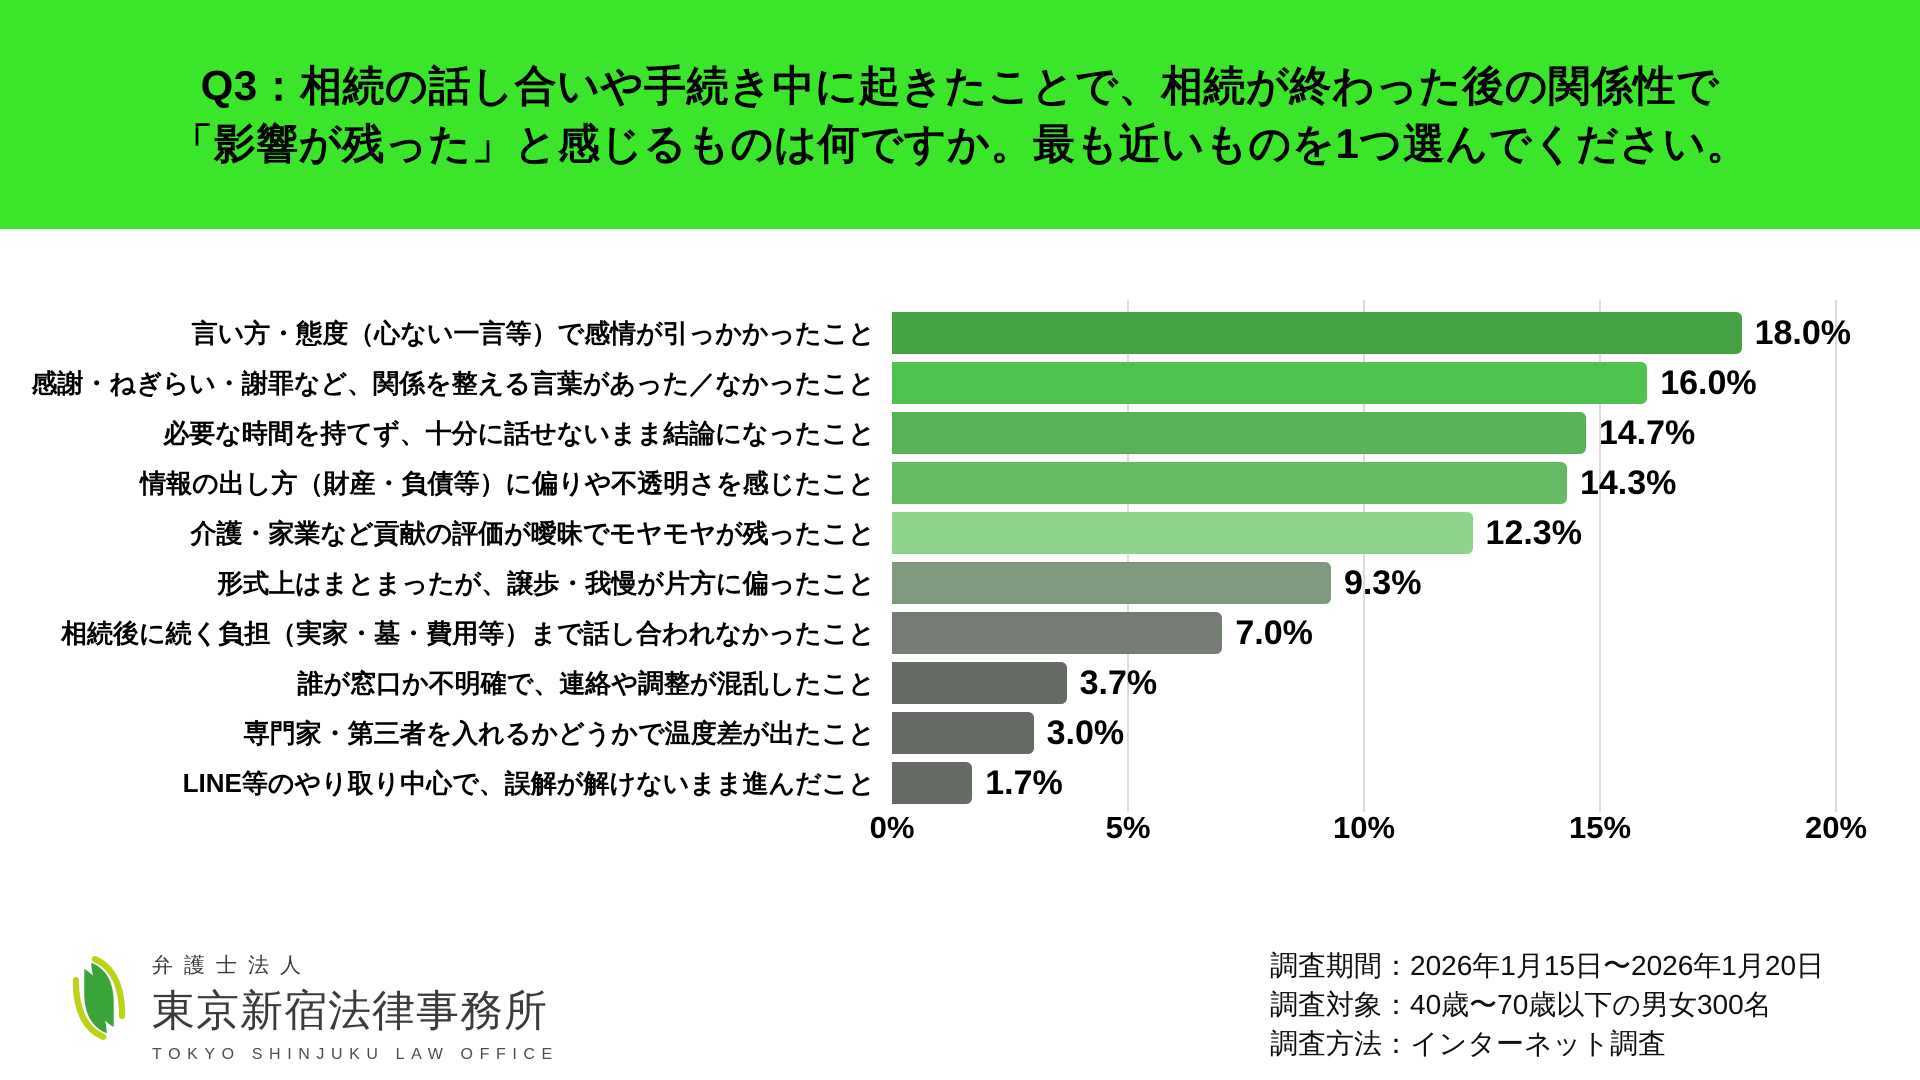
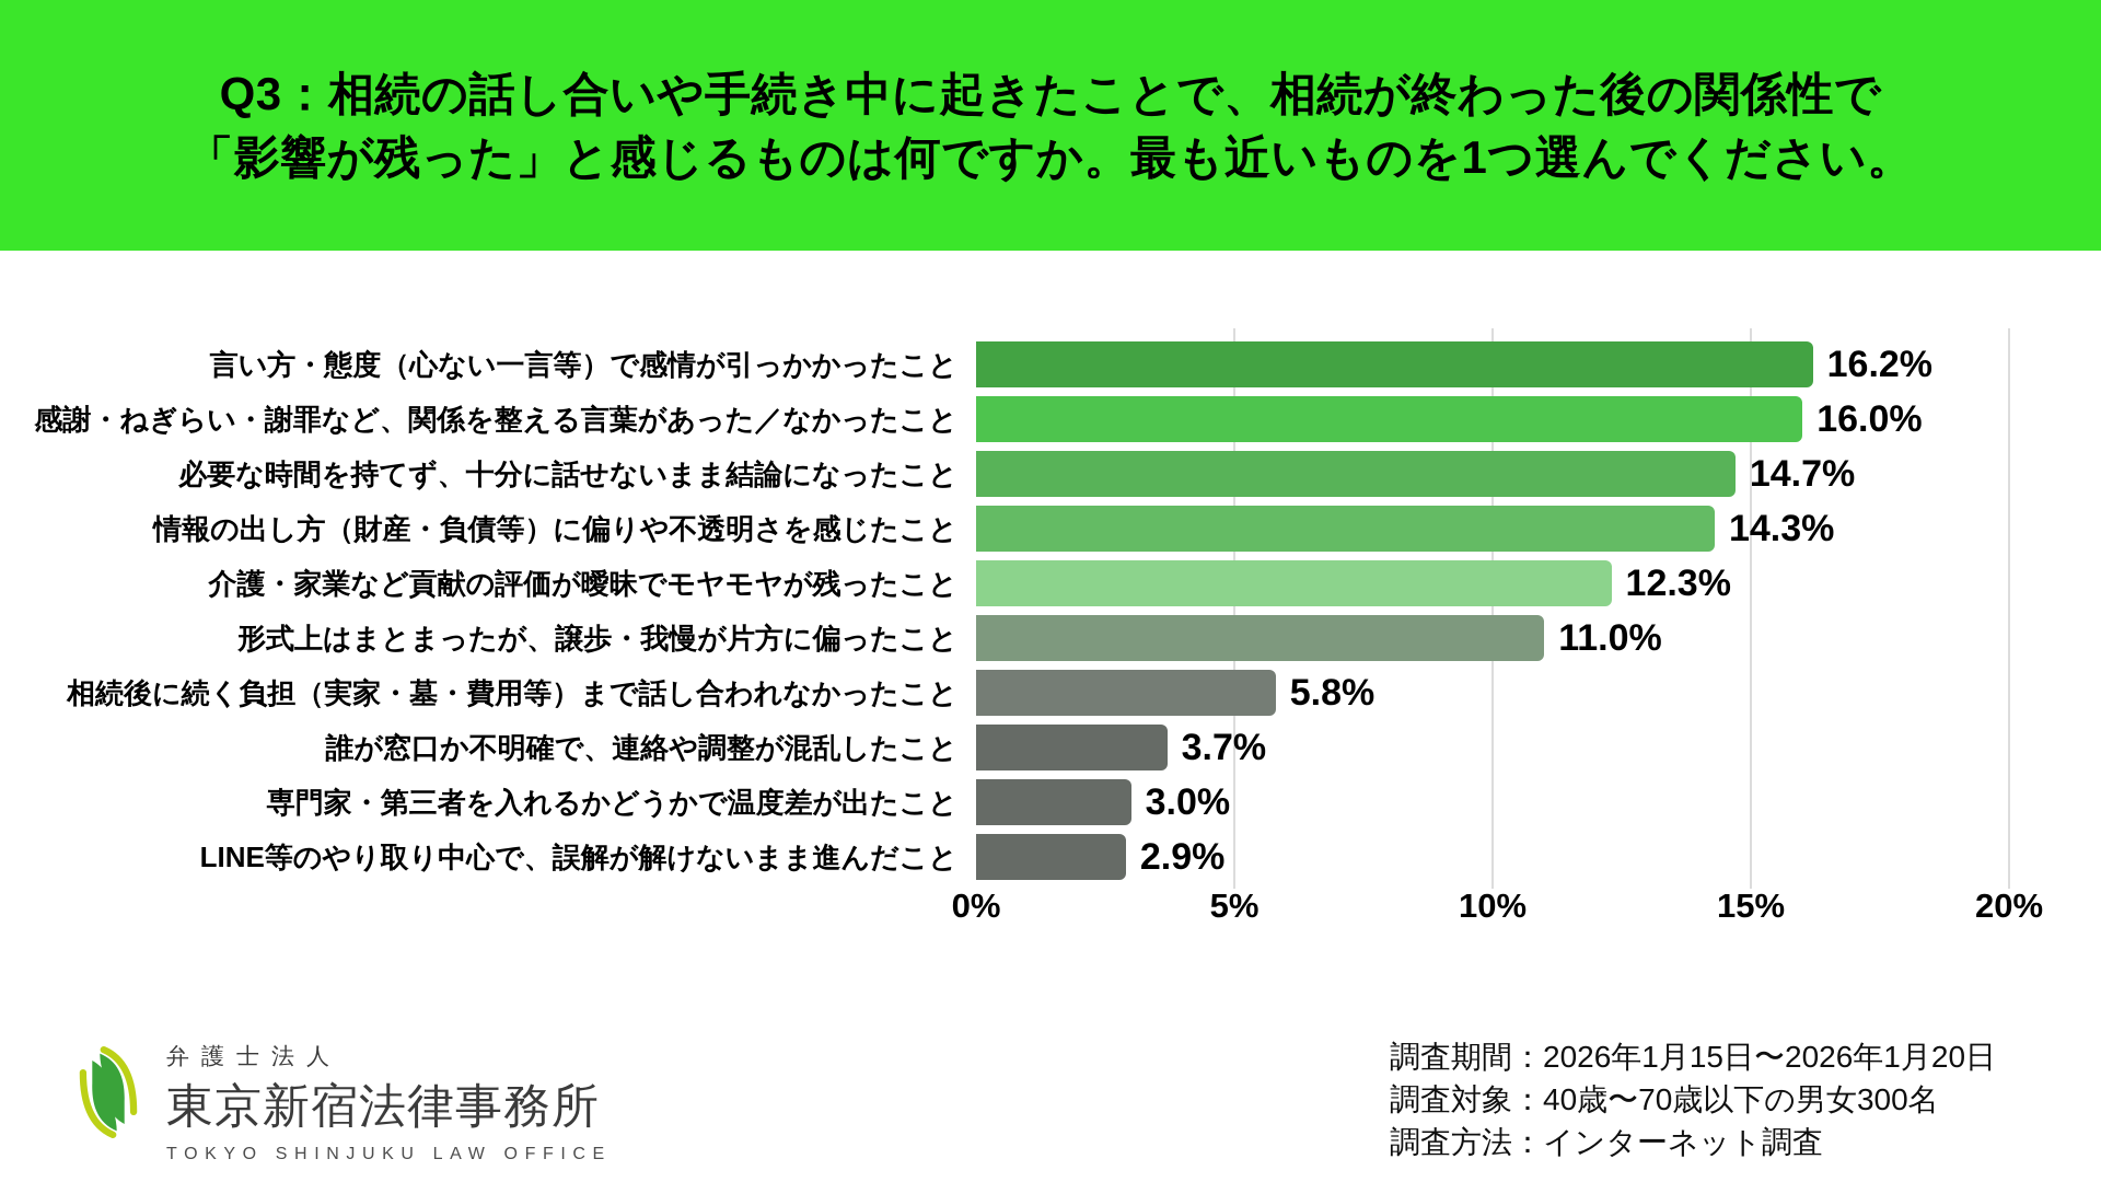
言い方・態度（心ない一言等）で感情が引っかかったこと: 18.0% -> 16.2%
形式上はまとまったが、譲歩・我慢が片方に偏ったこと: 9.3% -> 11.0%
相続後に続く負担（実家・墓・費用等）まで話し合われなかったこと: 7.0% -> 5.8%
LINE等のやり取り中心で、誤解が解けないまま進んだこと: 1.7% -> 2.9%
